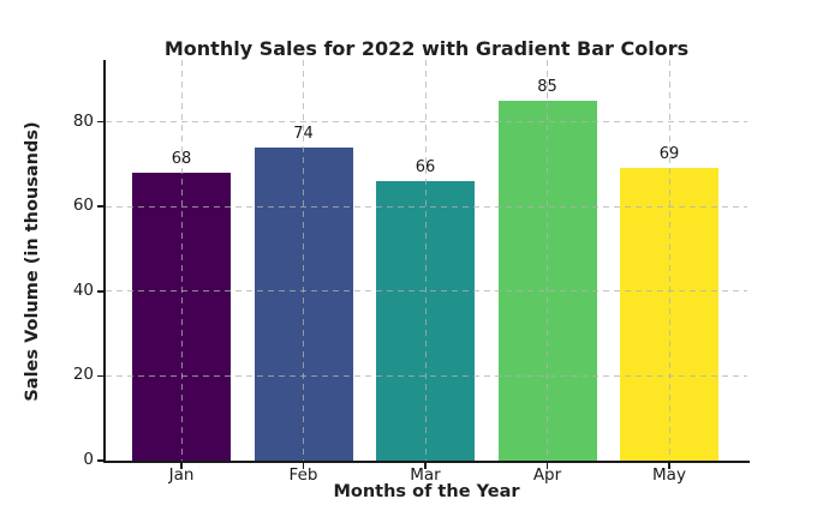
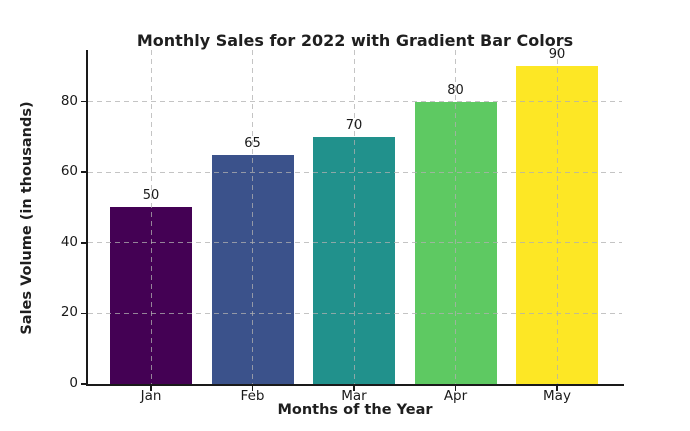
Jan: 68 -> 50
Feb: 74 -> 65
Mar: 66 -> 70
Apr: 85 -> 80
May: 69 -> 90
